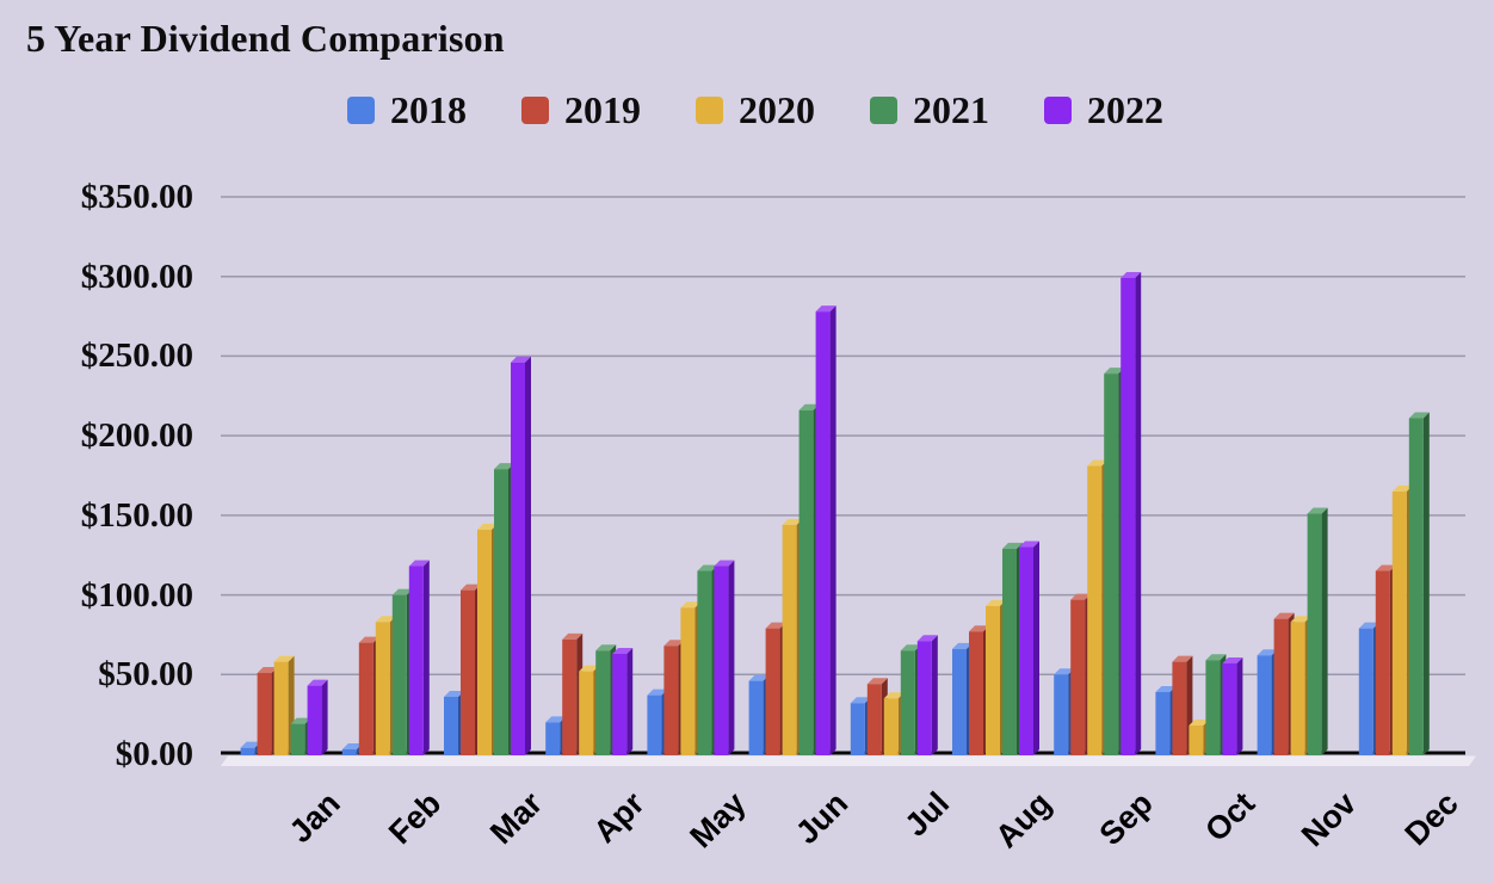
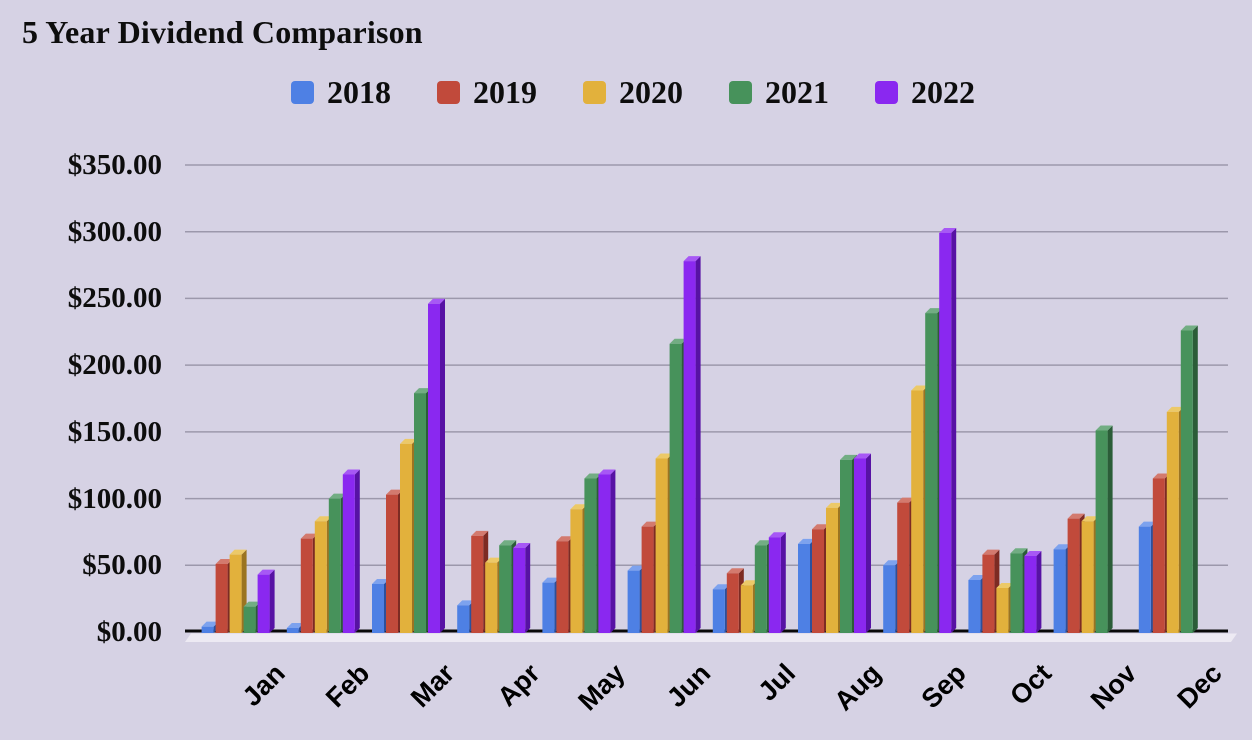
2020/Jun: $144 -> $130
2020/Oct: $18 -> $33
2021/Dec: $211 -> $226
